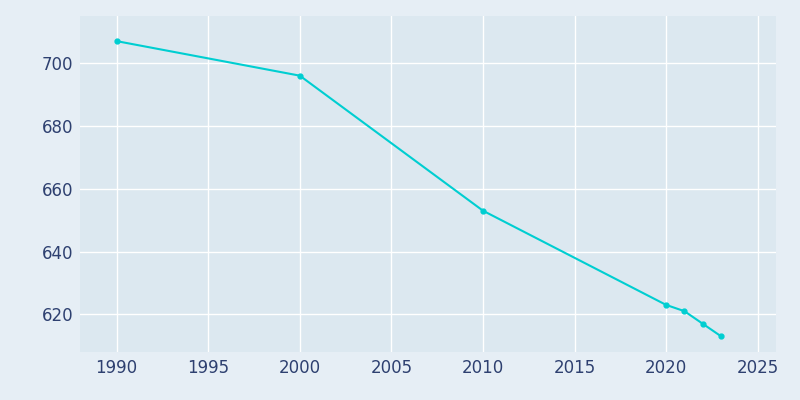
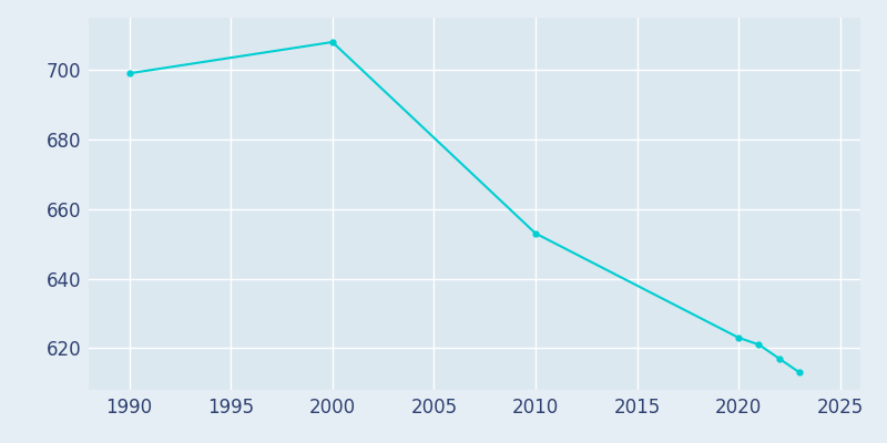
1990: 707 -> 699
2000: 696 -> 708
